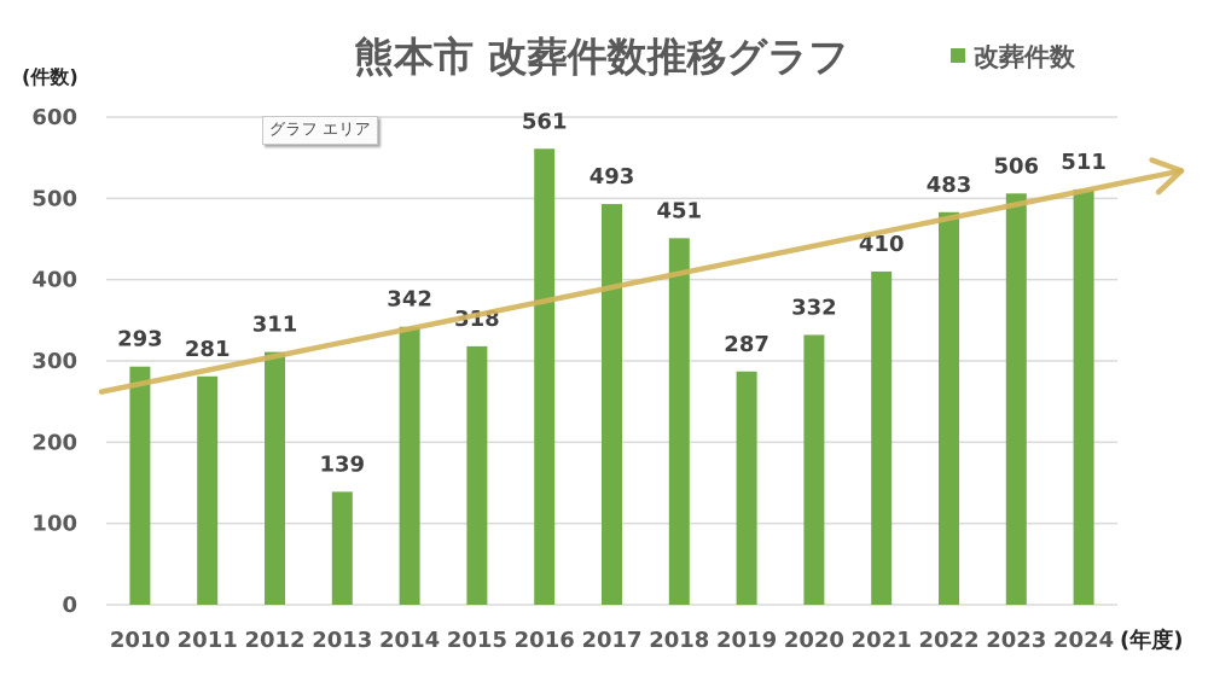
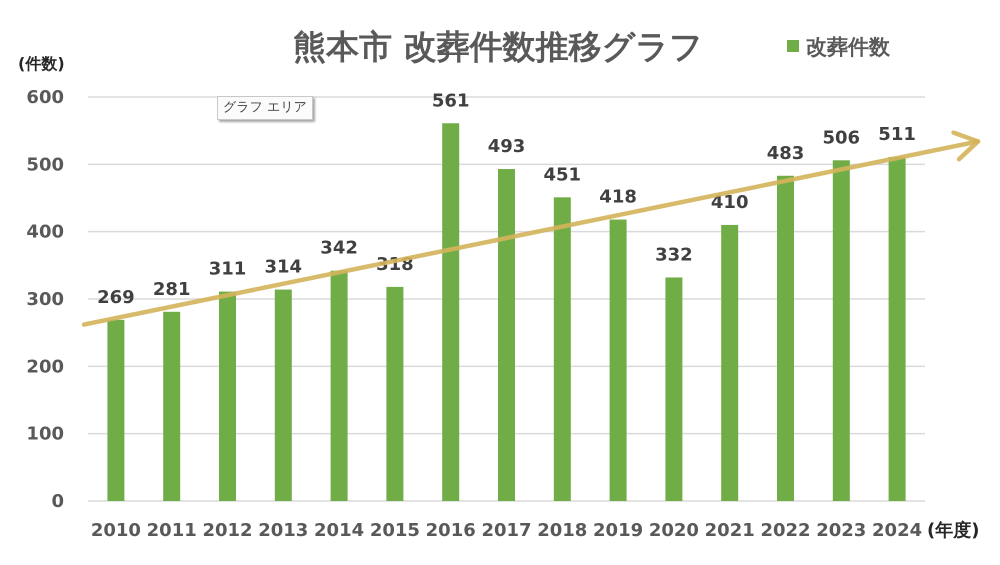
2010: 293 -> 269
2013: 139 -> 314
2019: 287 -> 418
